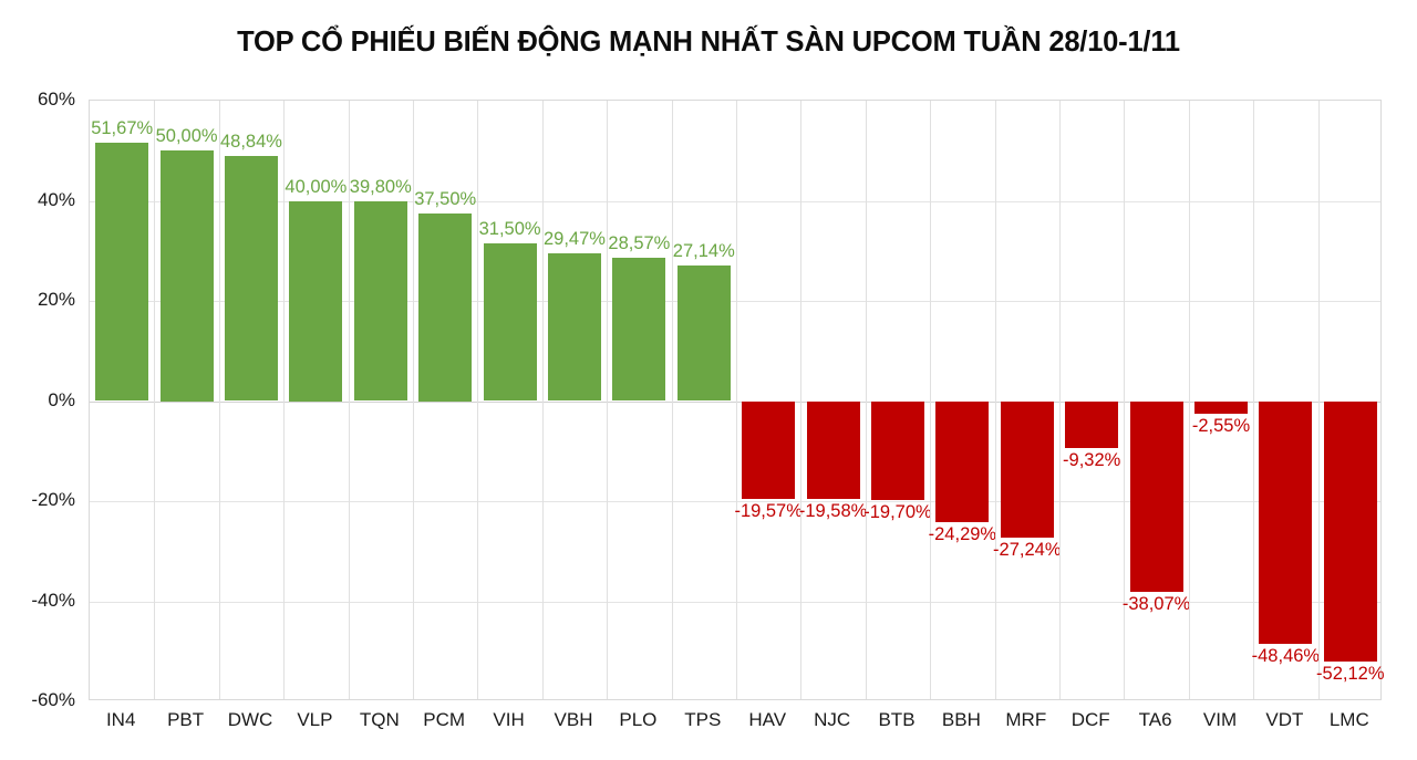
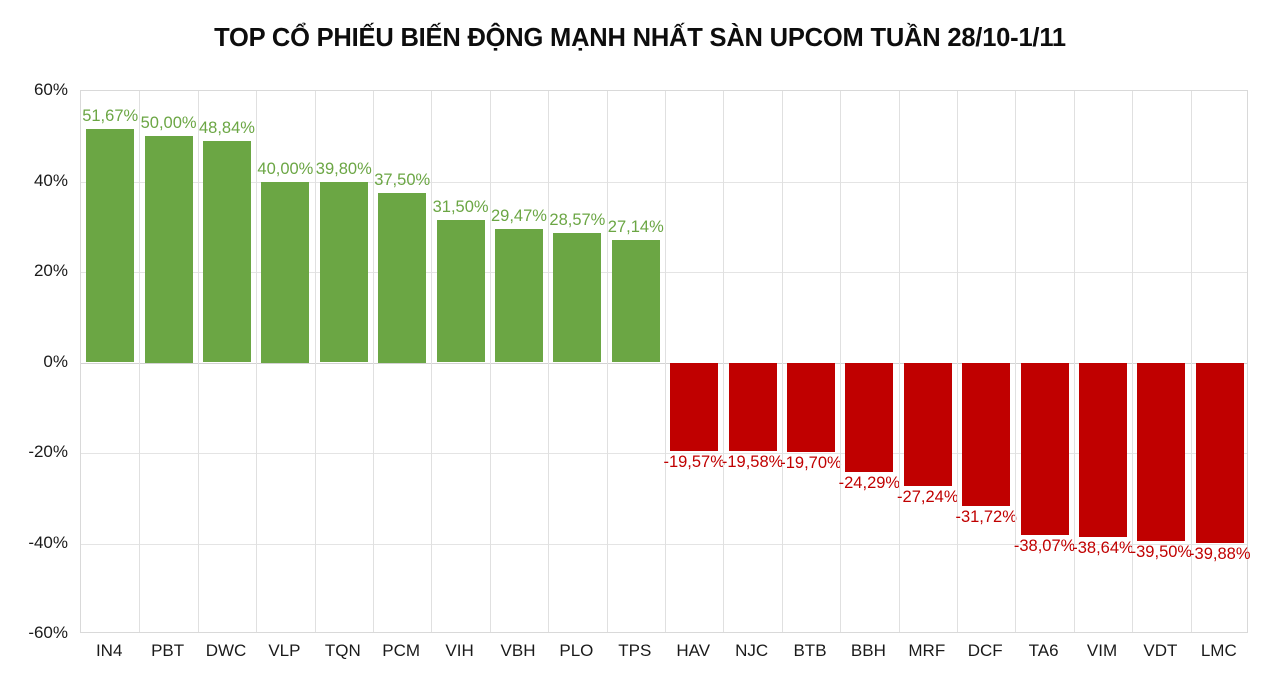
DCF: -9,32% -> -31,72%
VIM: -2,55% -> -38,64%
VDT: -48,46% -> -39,50%
LMC: -52,12% -> -39,88%
